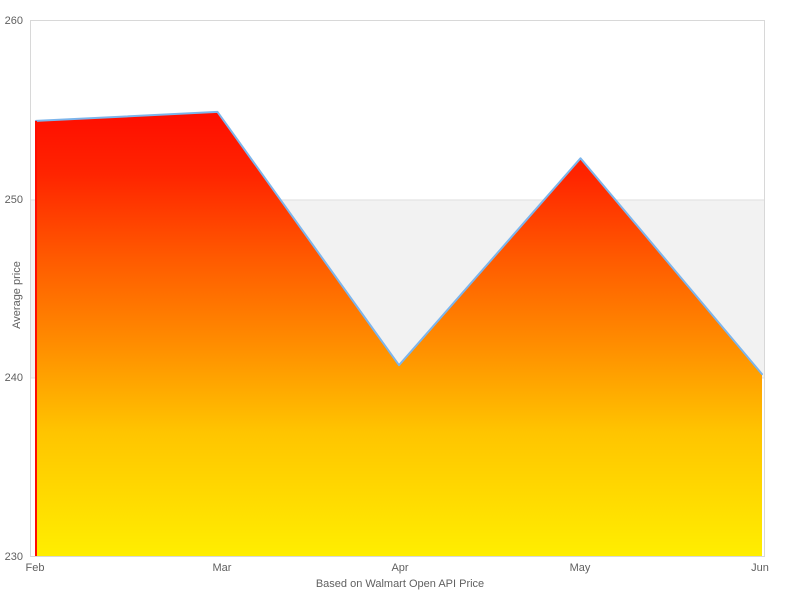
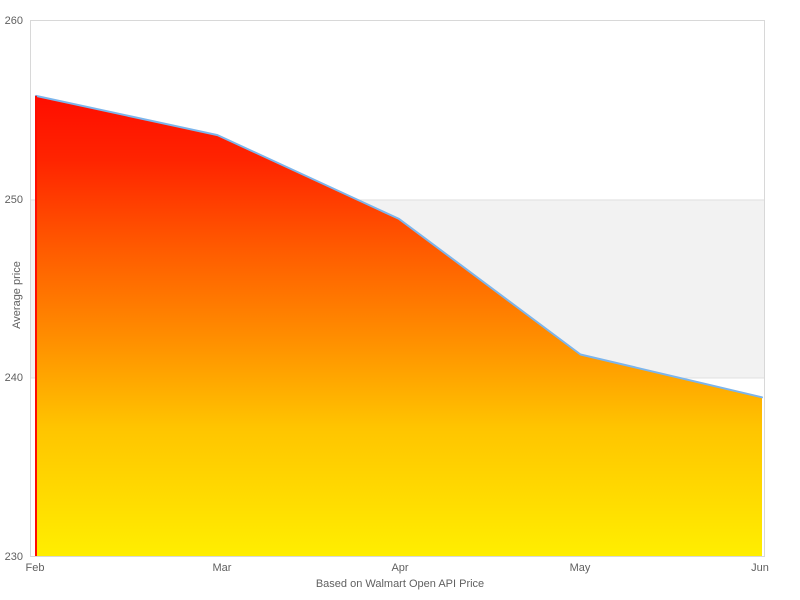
Feb: 254.4 -> 255.8
Mar: 254.9 -> 253.6
Apr: 240.7 -> 248.9
May: 252.3 -> 241.3
Jun: 240.2 -> 238.9
